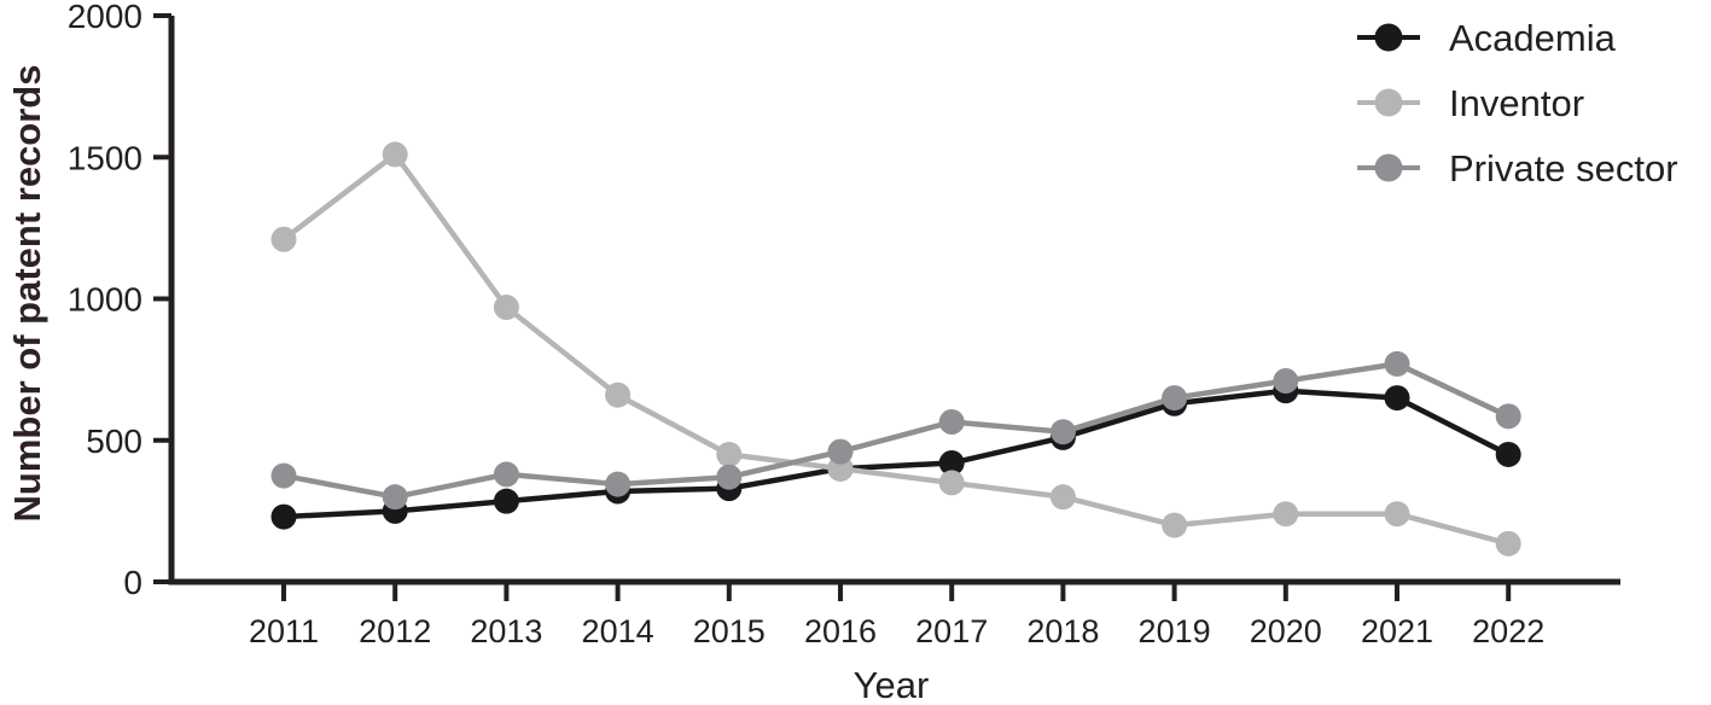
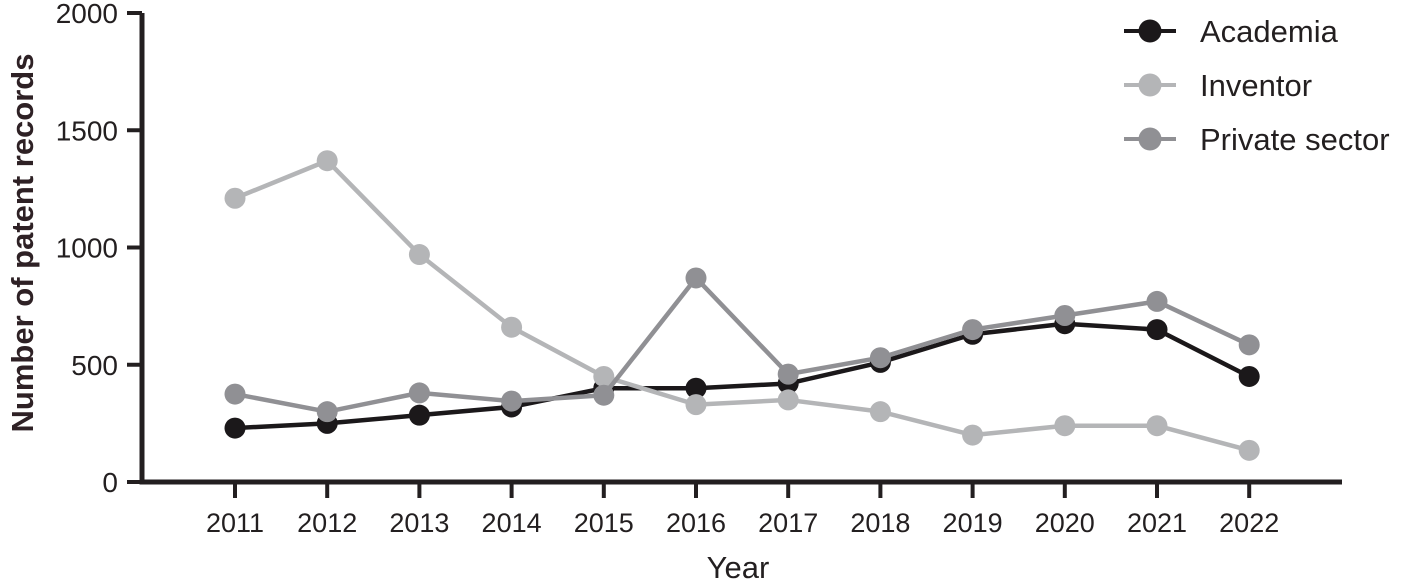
Inventor/2012: 1510 -> 1370
Academia/2015: 330 -> 400
Inventor/2016: 400 -> 330
Private sector/2016: 460 -> 870
Private sector/2017: 560 -> 460
